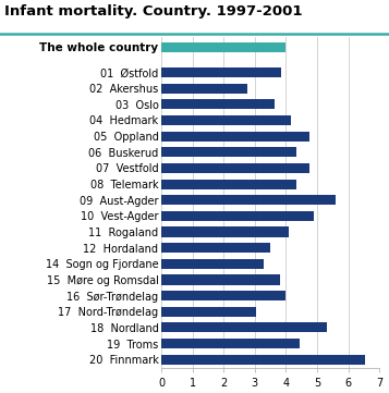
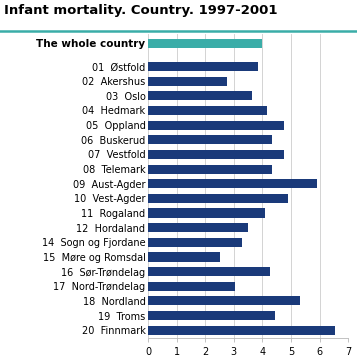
09 Aust-Agder: 5.60 -> 5.90
15 Møre og Romsdal: 3.80 -> 2.50
16 Sør-Trøndelag: 4.00 -> 4.25
